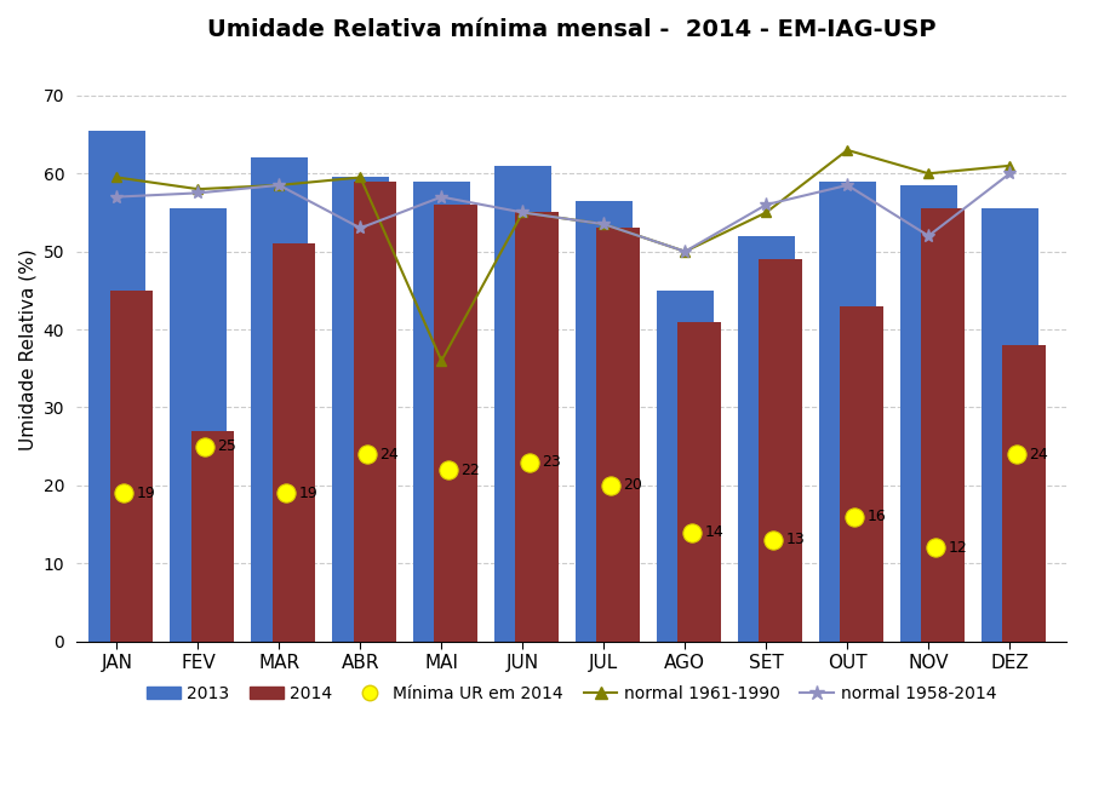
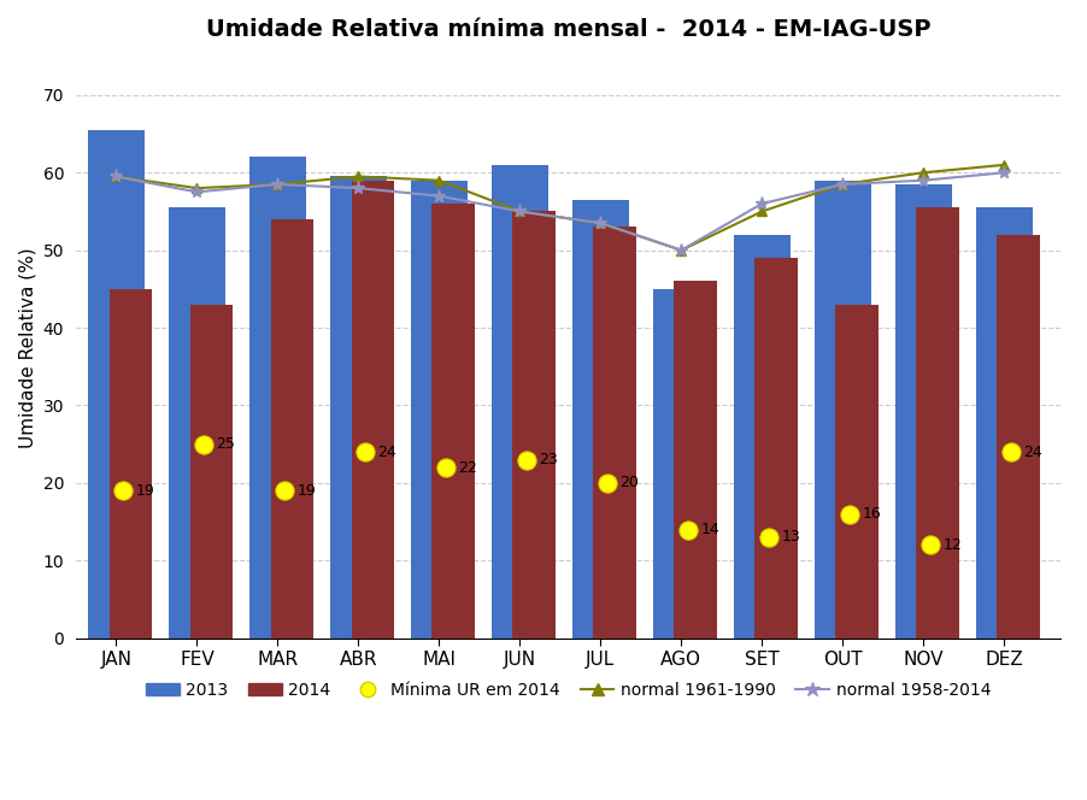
normal 1958-2014/JAN: 57.0 -> 59.5
2014/FEV: 27.0 -> 43.0
2014/MAR: 51.0 -> 54.0
normal 1958-2014/ABR: 53.0 -> 58.0
normal 1961-1990/MAI: 36.0 -> 59.0
2014/AGO: 41.0 -> 46.0
normal 1961-1990/OUT: 63.0 -> 58.5
normal 1958-2014/NOV: 52.0 -> 59.0
2014/DEZ: 38.0 -> 52.0
